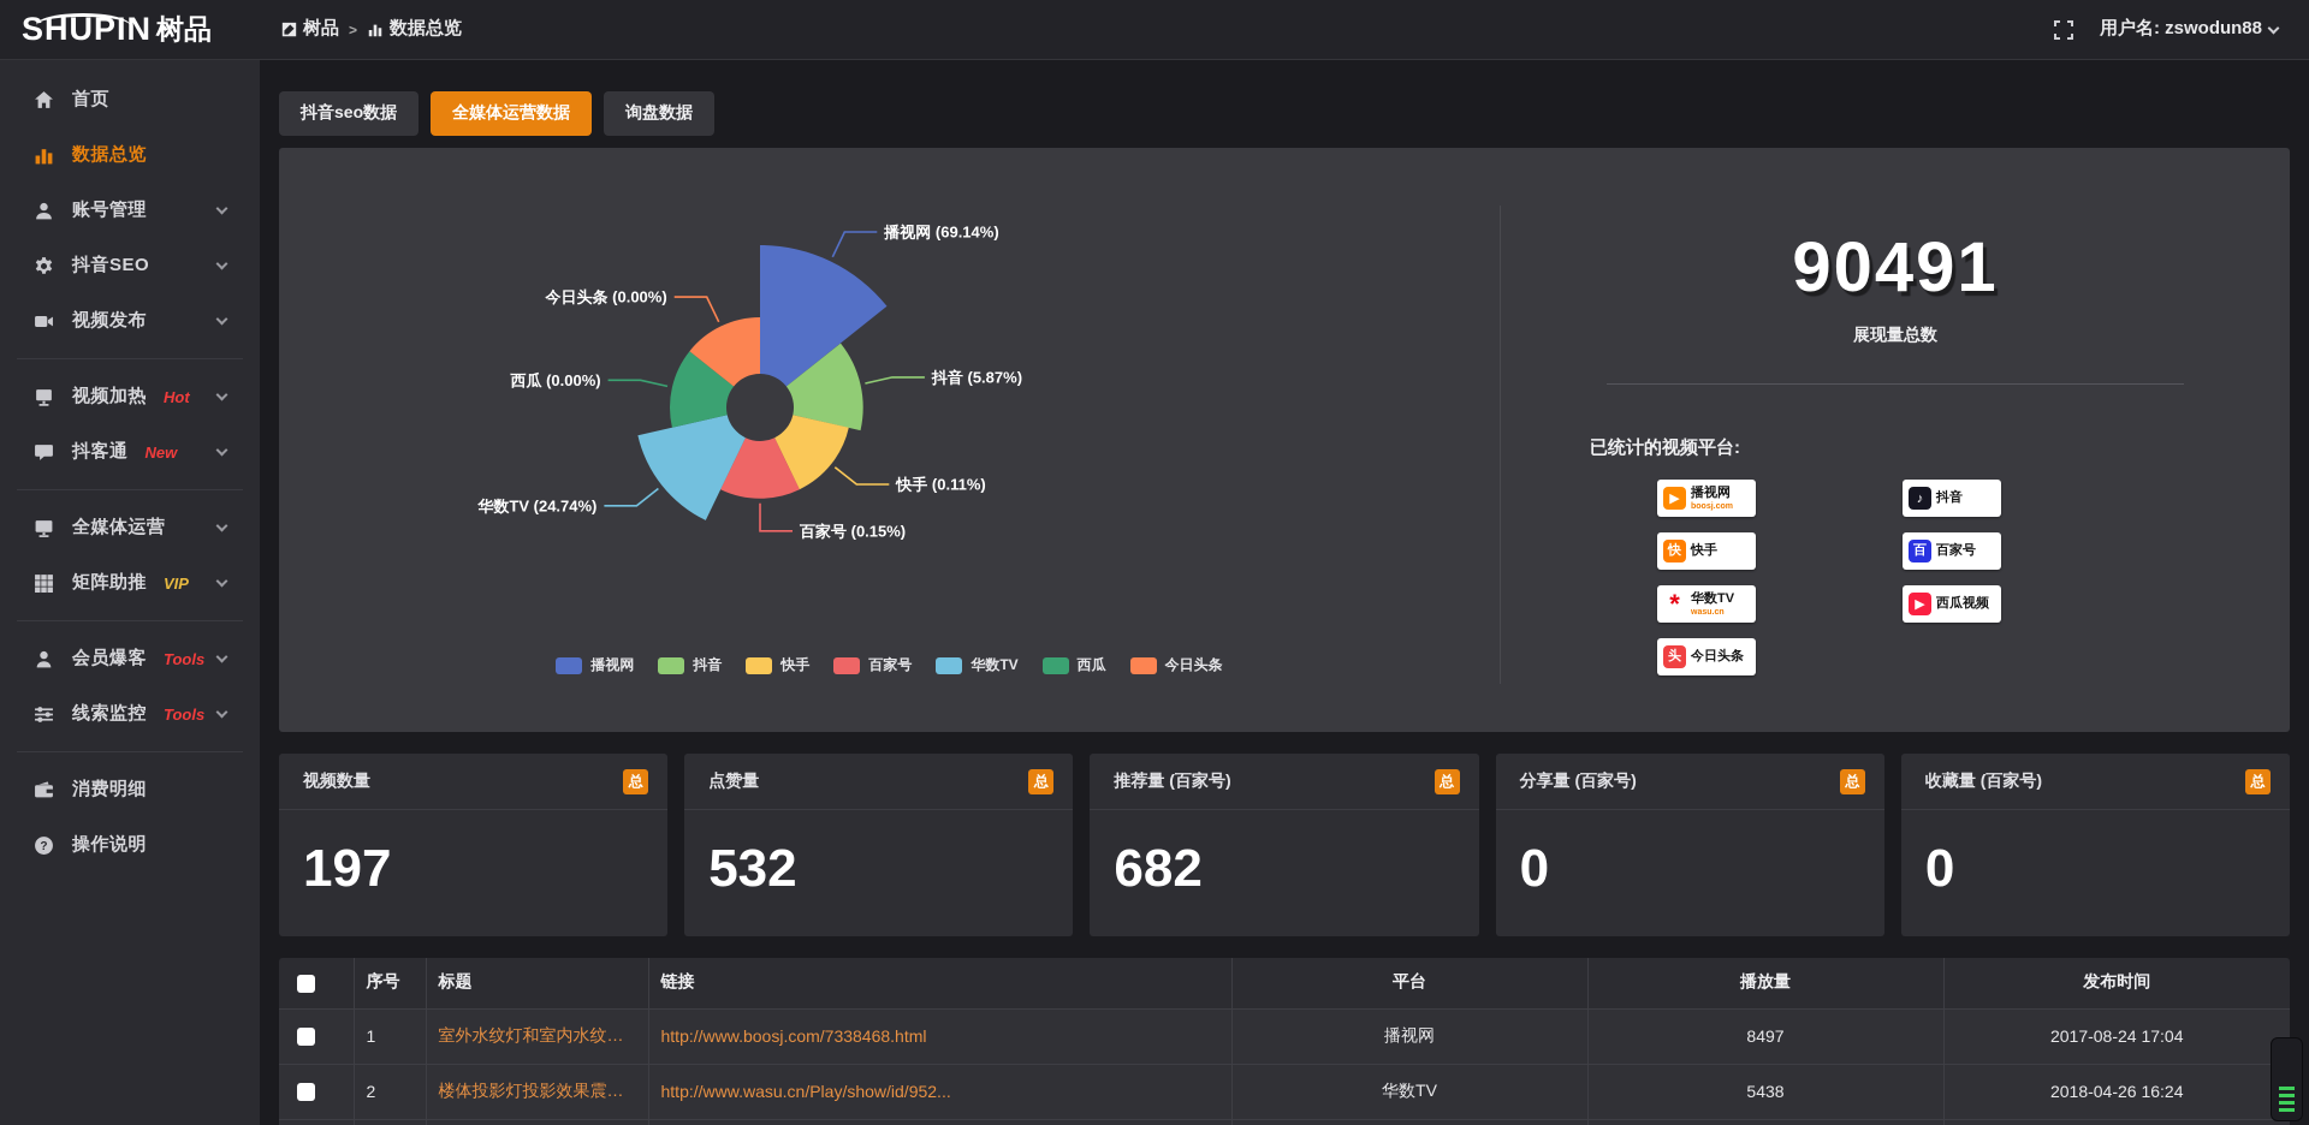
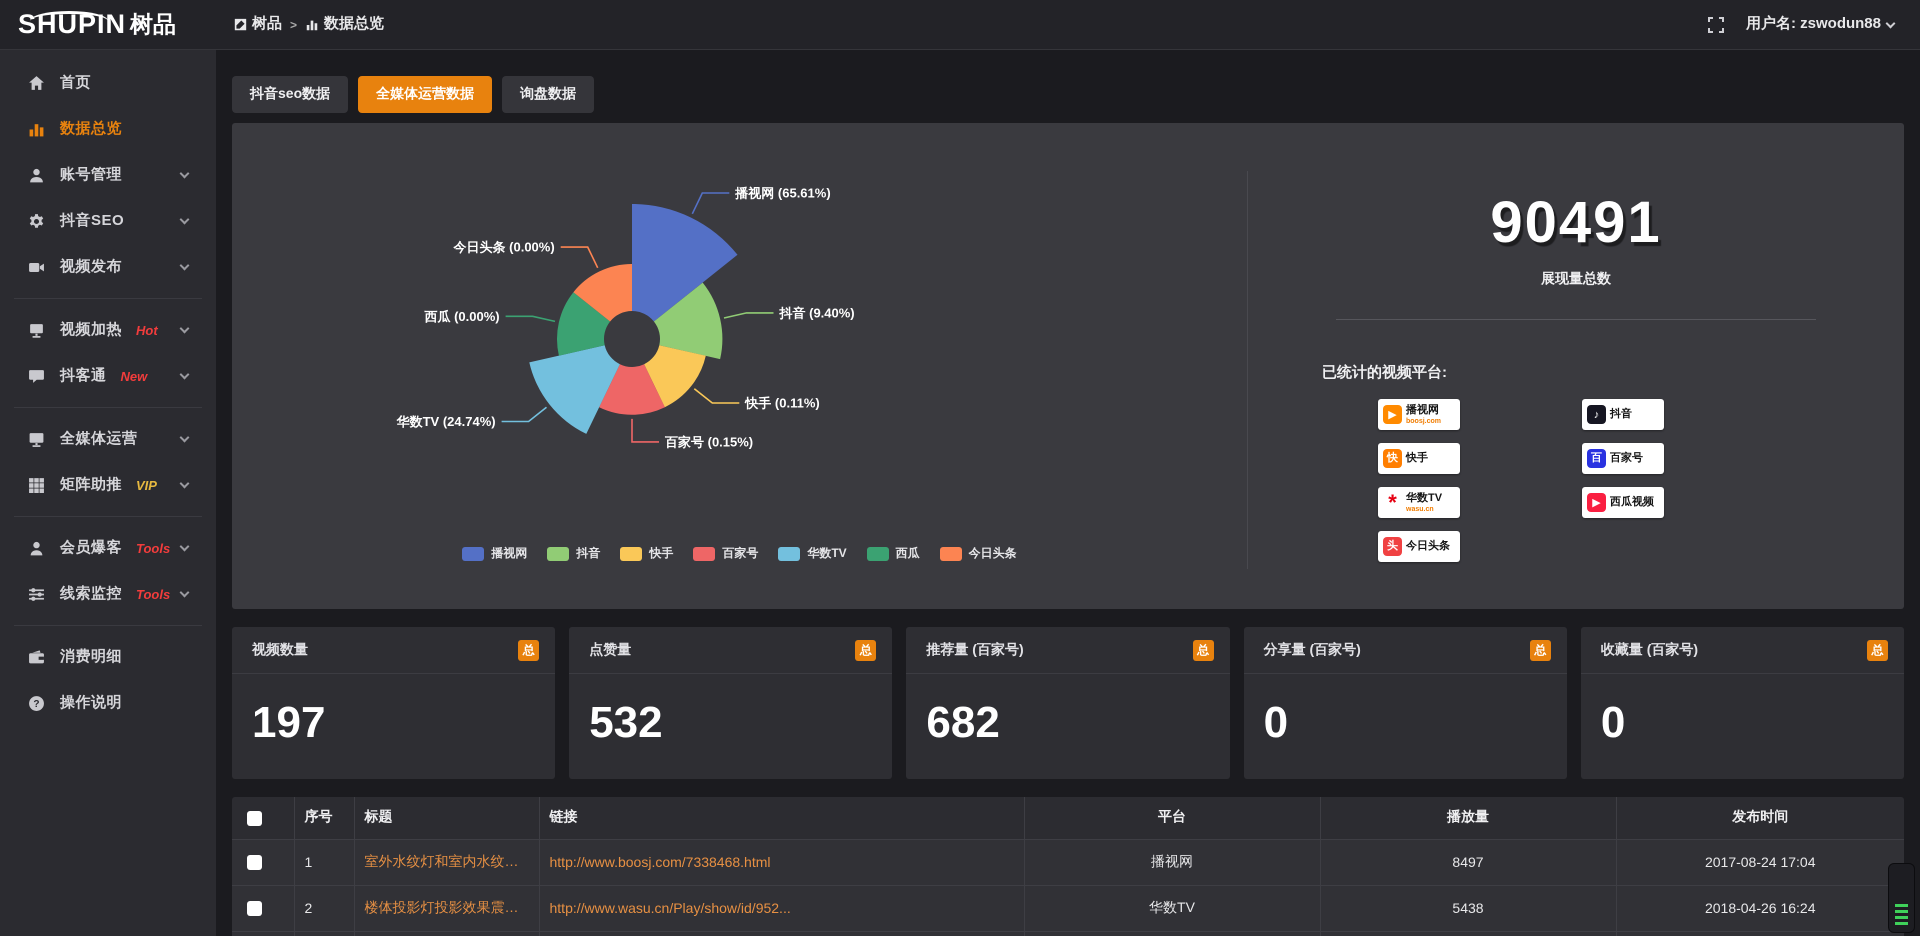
播视网: 69.14% -> 65.61%
抖音: 5.87% -> 9.40%
